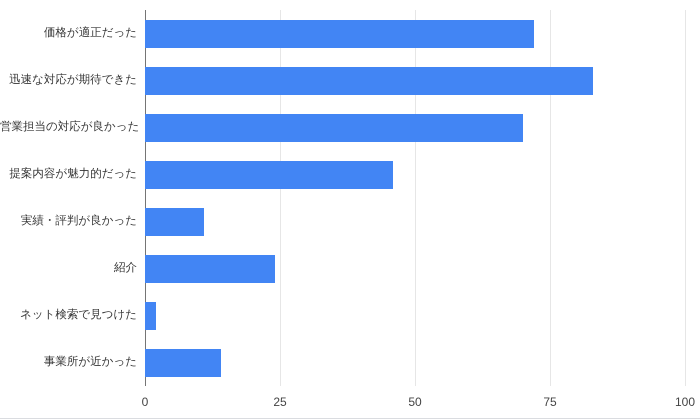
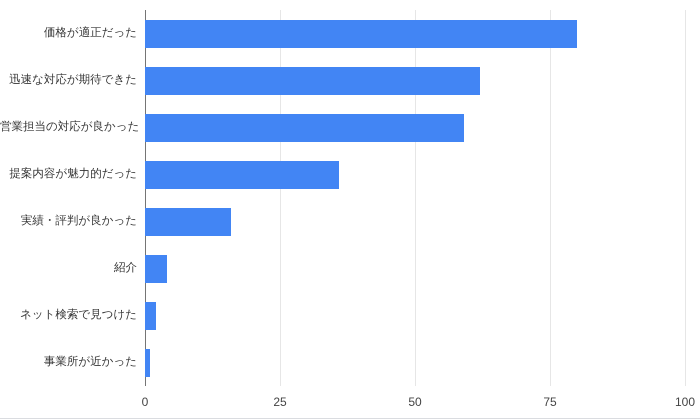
価格が適正だった: 72 -> 80
迅速な対応が期待できた: 83 -> 62
営業担当の対応が良かった: 70 -> 59
提案内容が魅力的だった: 46 -> 36
実績・評判が良かった: 11 -> 16
紹介: 24 -> 4
事業所が近かった: 14 -> 1
